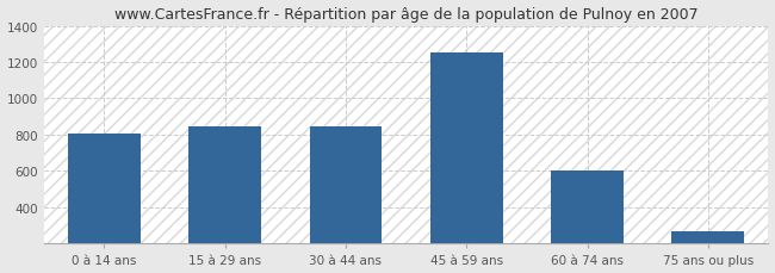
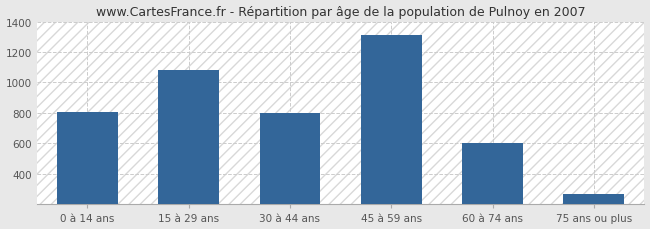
15 à 29 ans: 840 -> 1080
30 à 44 ans: 850 -> 800
45 à 59 ans: 1250 -> 1310
